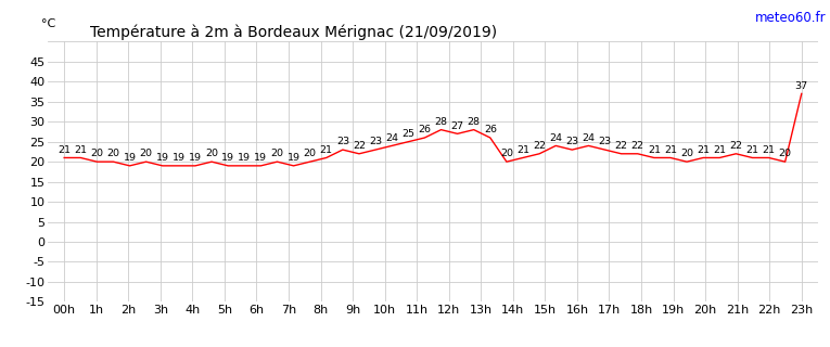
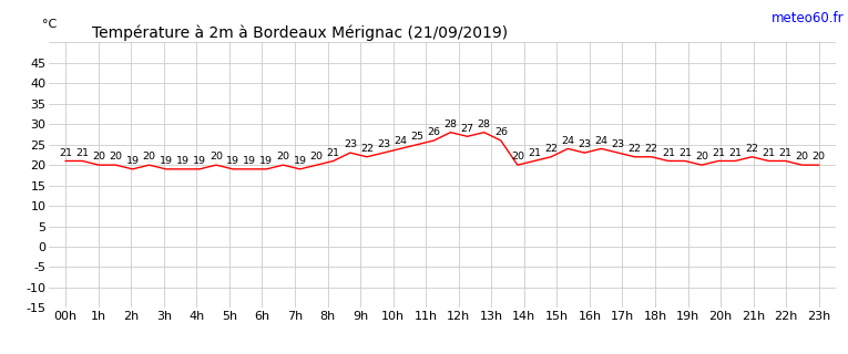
23h: 37 -> 20
